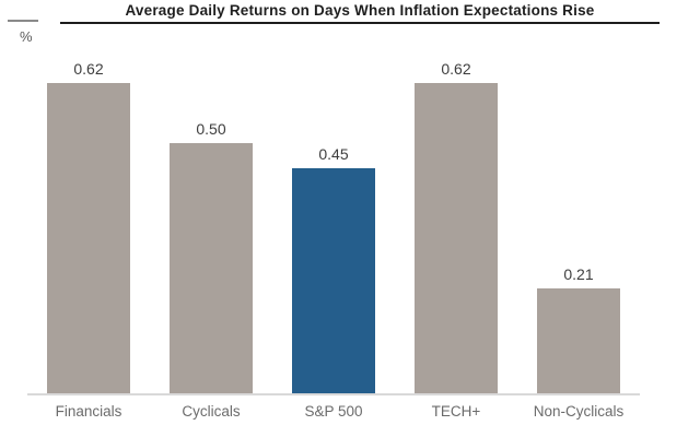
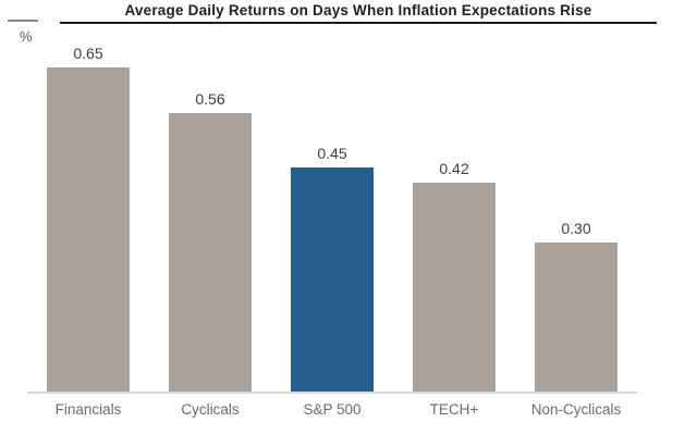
Financials: 0.62 -> 0.65
Cyclicals: 0.50 -> 0.56
TECH+: 0.62 -> 0.42
Non-Cyclicals: 0.21 -> 0.30
